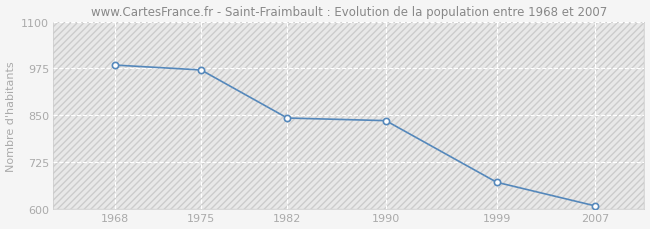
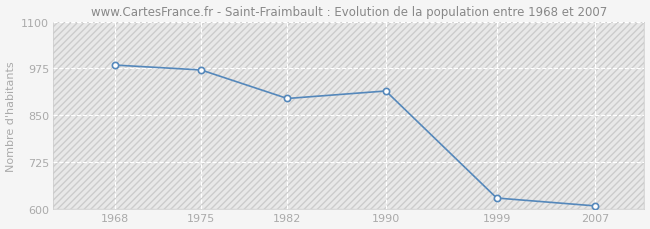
1982: 843 -> 895
1990: 836 -> 915
1999: 672 -> 630
